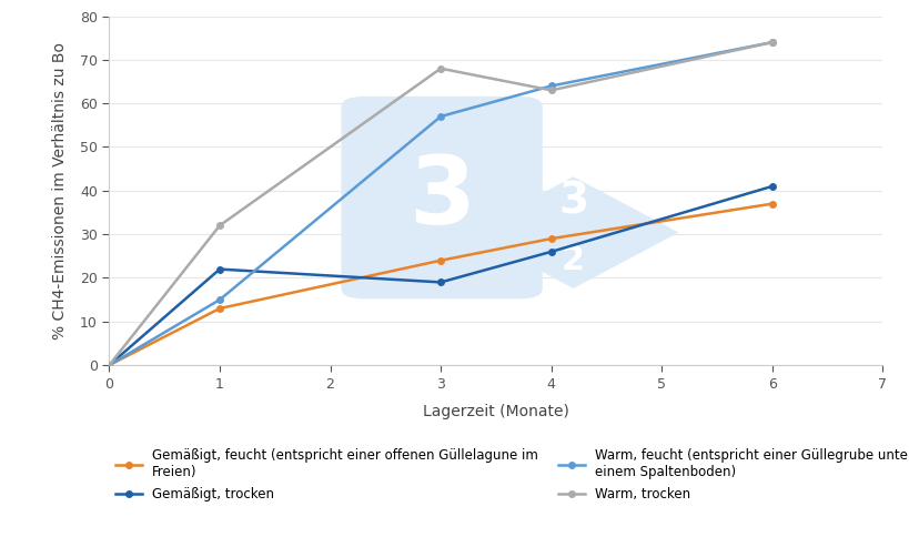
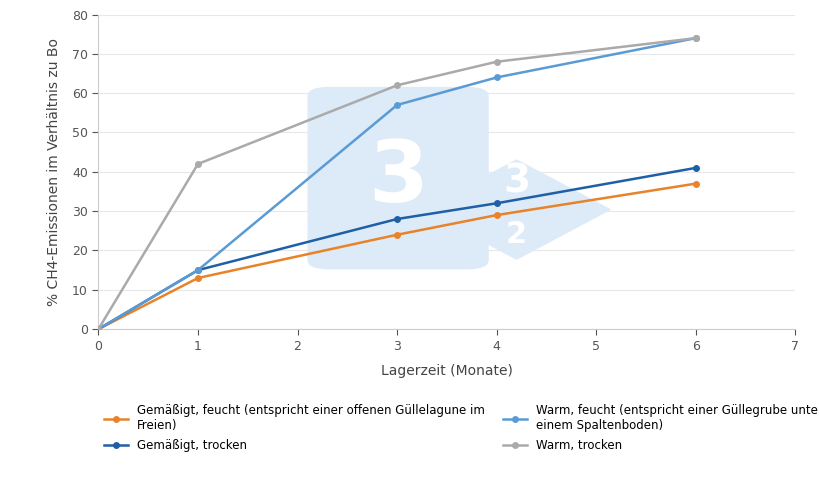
Gemäßigt, trocken/1: 22 -> 15
Warm, trocken/1: 32 -> 42
Gemäßigt, trocken/3: 19 -> 28
Warm, trocken/3: 68 -> 62
Gemäßigt, trocken/4: 26 -> 32
Warm, trocken/4: 63 -> 68
